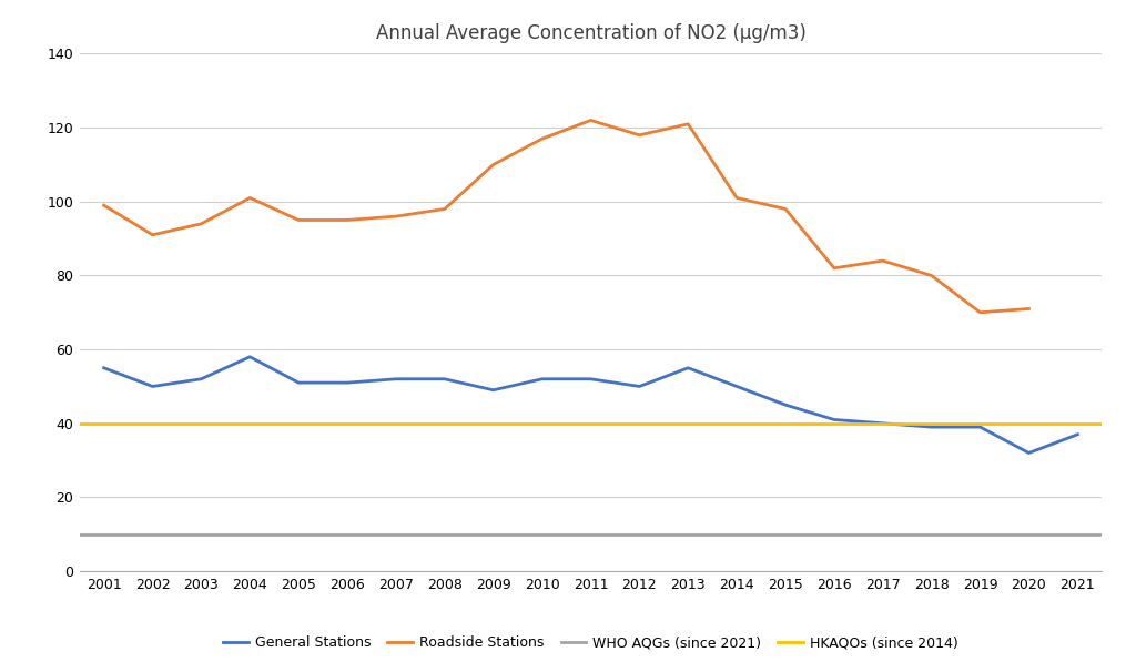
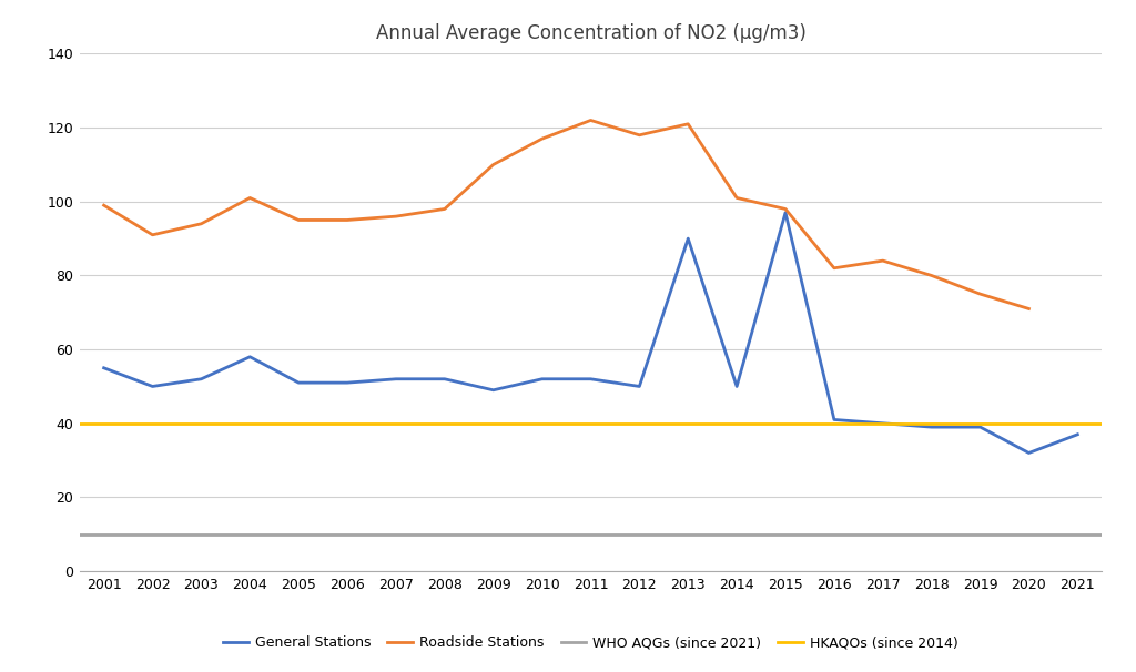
General Stations/2013: 55 -> 90
General Stations/2015: 45 -> 97
Roadside Stations/2019: 70 -> 75
